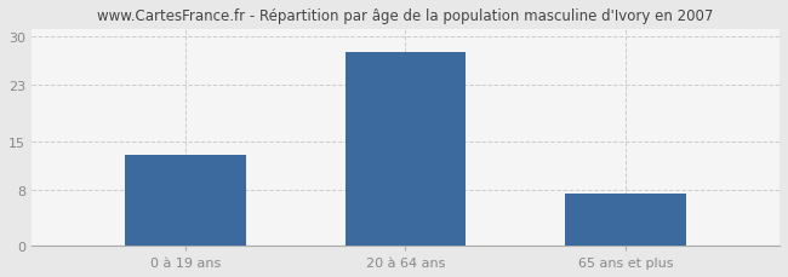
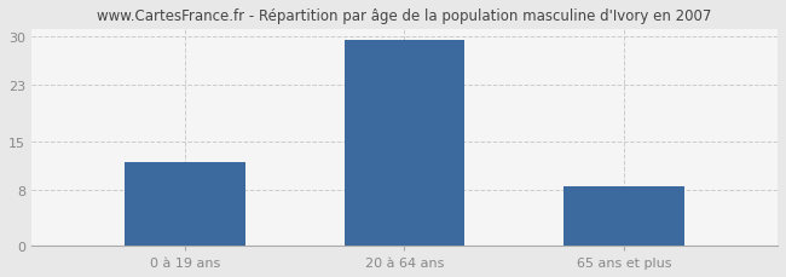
0 à 19 ans: 13.0 -> 12.0
20 à 64 ans: 27.8 -> 29.5
65 ans et plus: 7.4 -> 8.5
